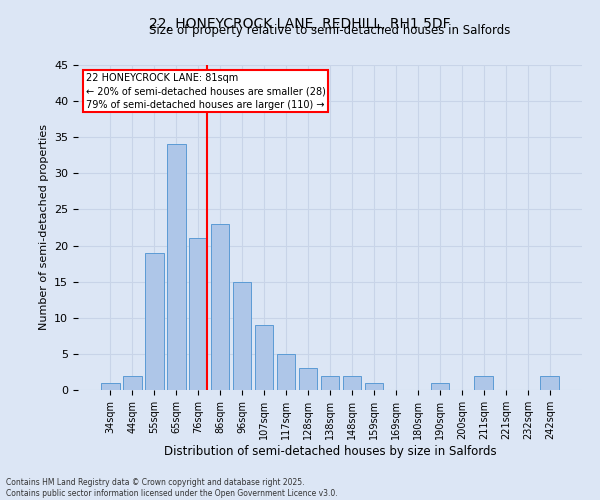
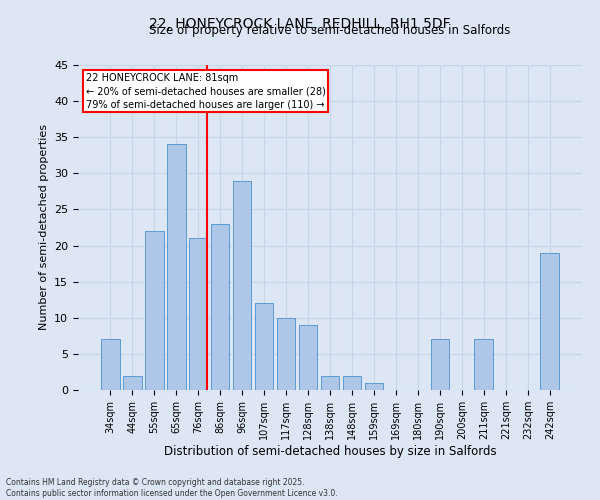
34sqm: 1 -> 7
55sqm: 19 -> 22
96sqm: 15 -> 29
107sqm: 9 -> 12
117sqm: 5 -> 10
128sqm: 3 -> 9
190sqm: 1 -> 7
211sqm: 2 -> 7
242sqm: 2 -> 19
